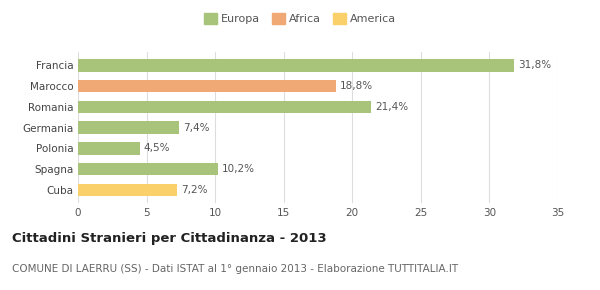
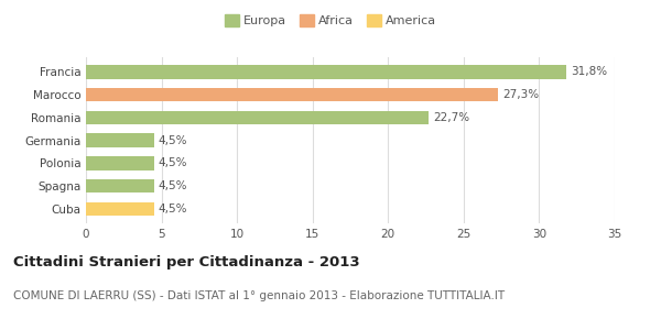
Marocco: 18,8% -> 27,3%
Romania: 21,4% -> 22,7%
Germania: 7,4% -> 4,5%
Spagna: 10,2% -> 4,5%
Cuba: 7,2% -> 4,5%
